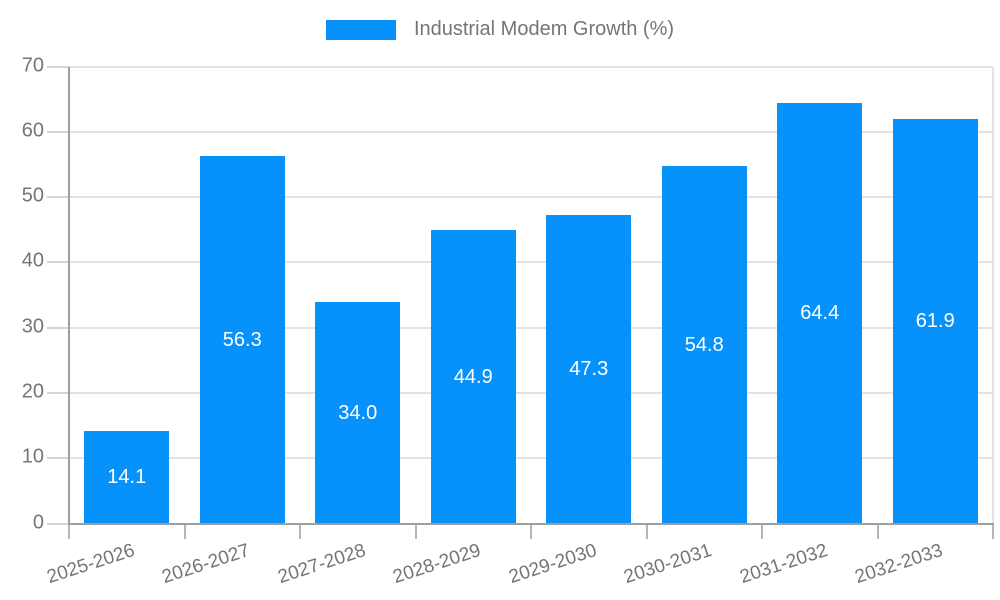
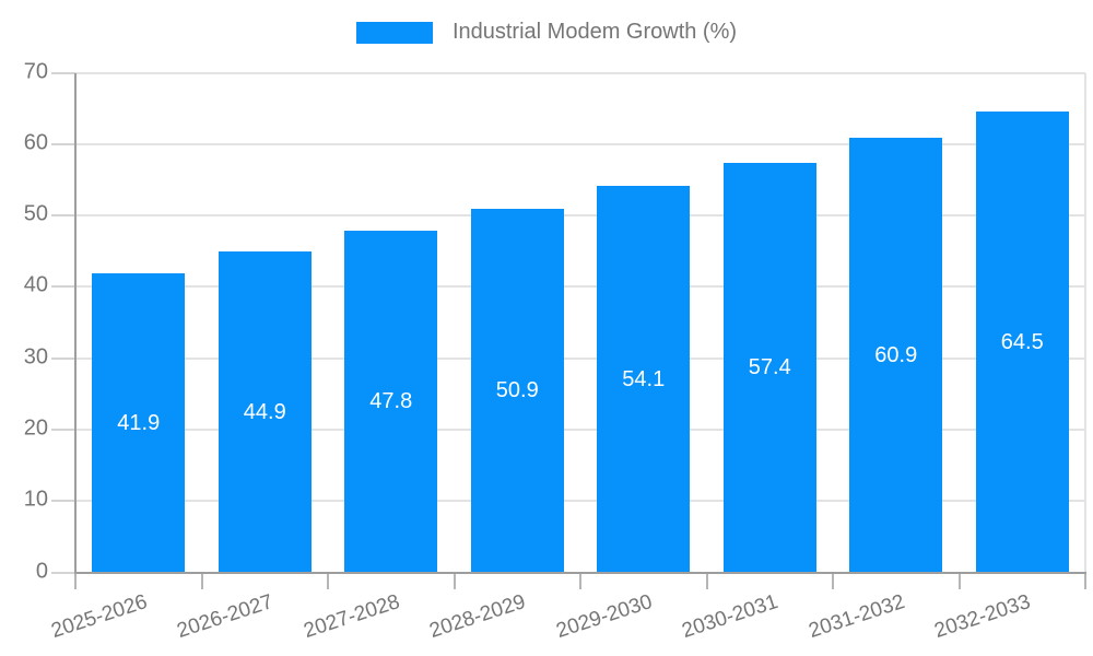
2025-2026: 14.1 -> 41.9
2026-2027: 56.3 -> 44.9
2027-2028: 34.0 -> 47.8
2028-2029: 44.9 -> 50.9
2029-2030: 47.3 -> 54.1
2030-2031: 54.8 -> 57.4
2031-2032: 64.4 -> 60.9
2032-2033: 61.9 -> 64.5
